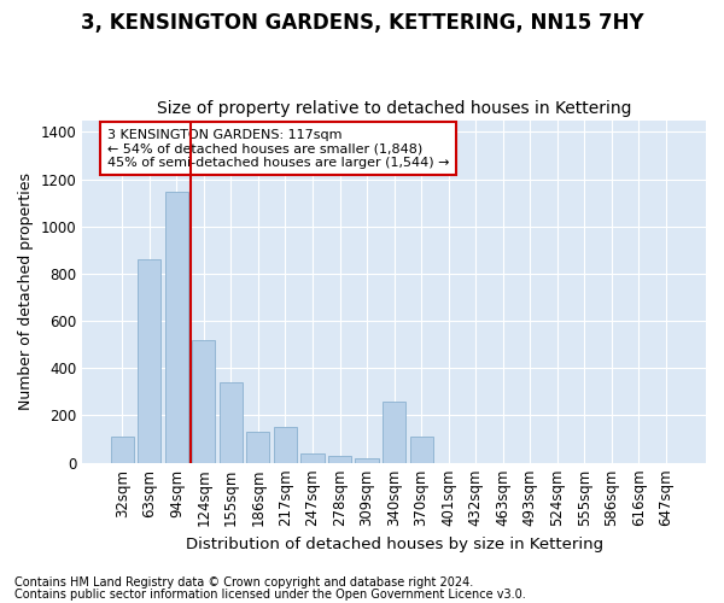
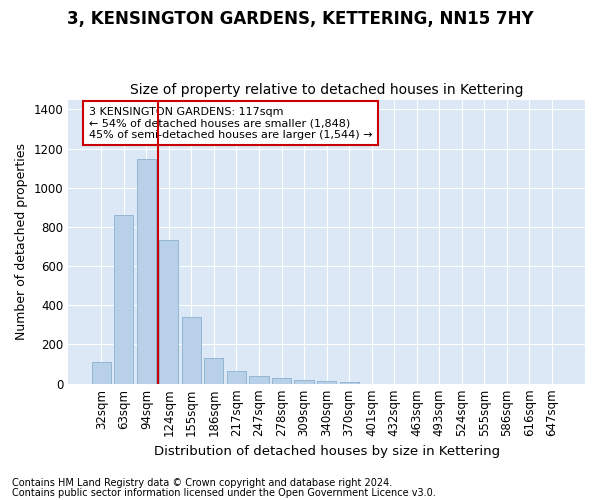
124sqm: 520 -> 740
217sqm: 150 -> 60
340sqm: 260 -> 20
370sqm: 110 -> 10
